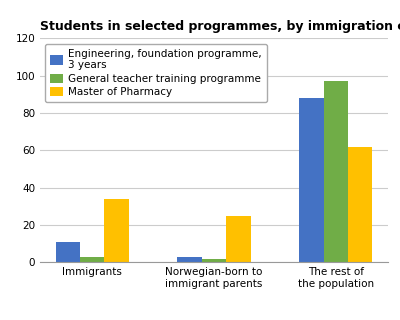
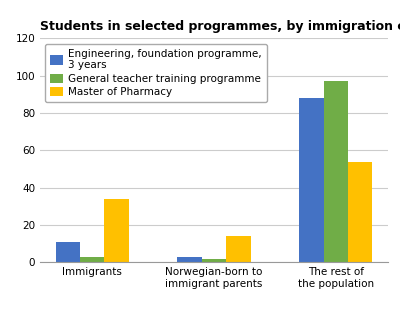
Master of Pharmacy/Norwegian-born to immigrant parents: 25 -> 14
Master of Pharmacy/The rest of the population: 62 -> 54
